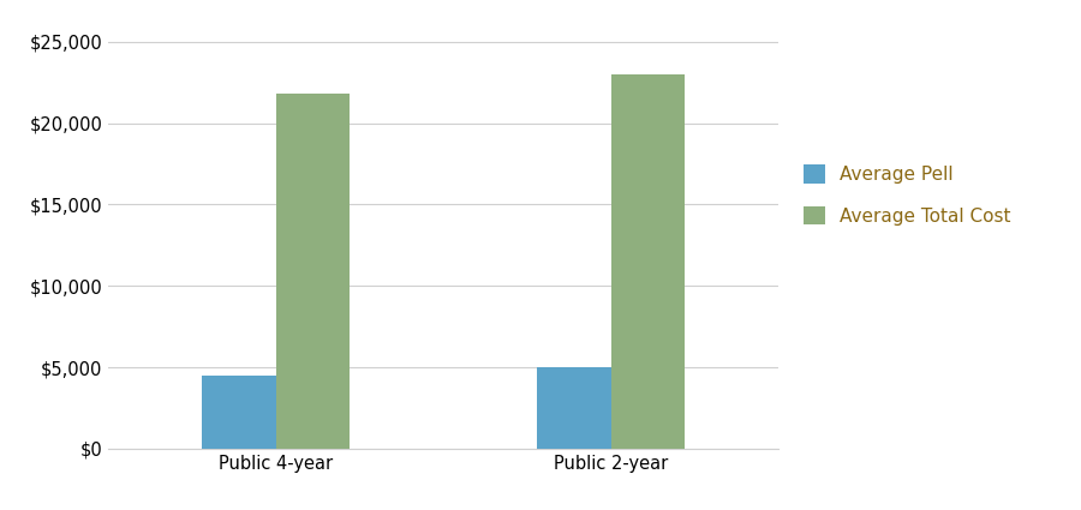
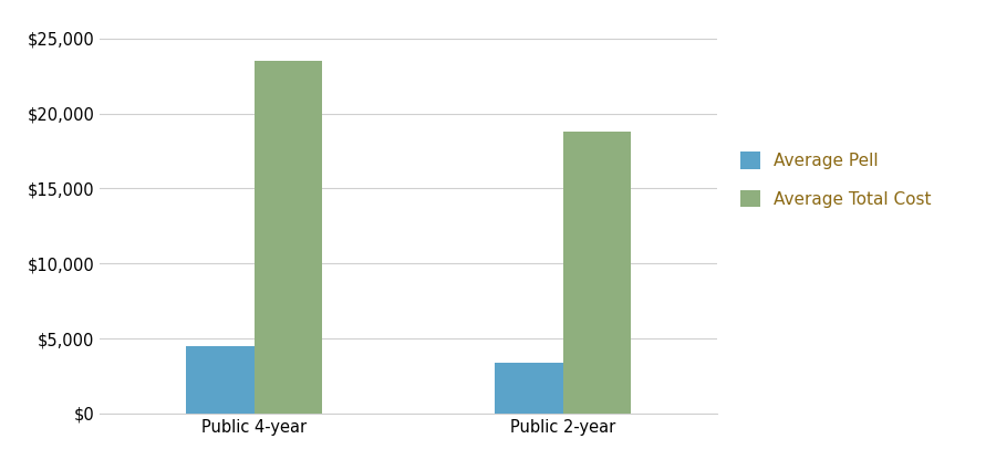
Average Total Cost/Public 4-year: $21,800 -> $23,500
Average Pell/Public 2-year: $5,000 -> $3,400
Average Total Cost/Public 2-year: $23,000 -> $18,800
